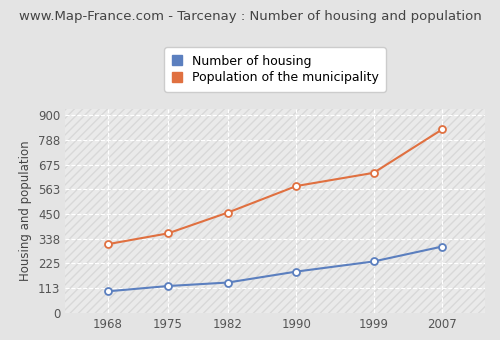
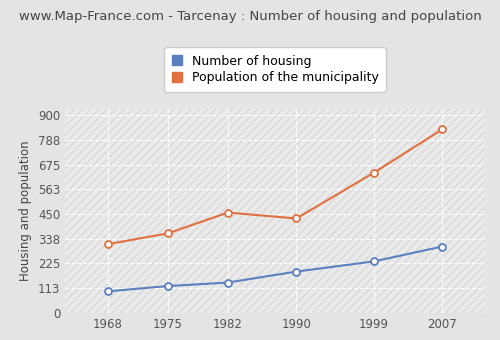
Population of the municipality/1990: 578 -> 430
